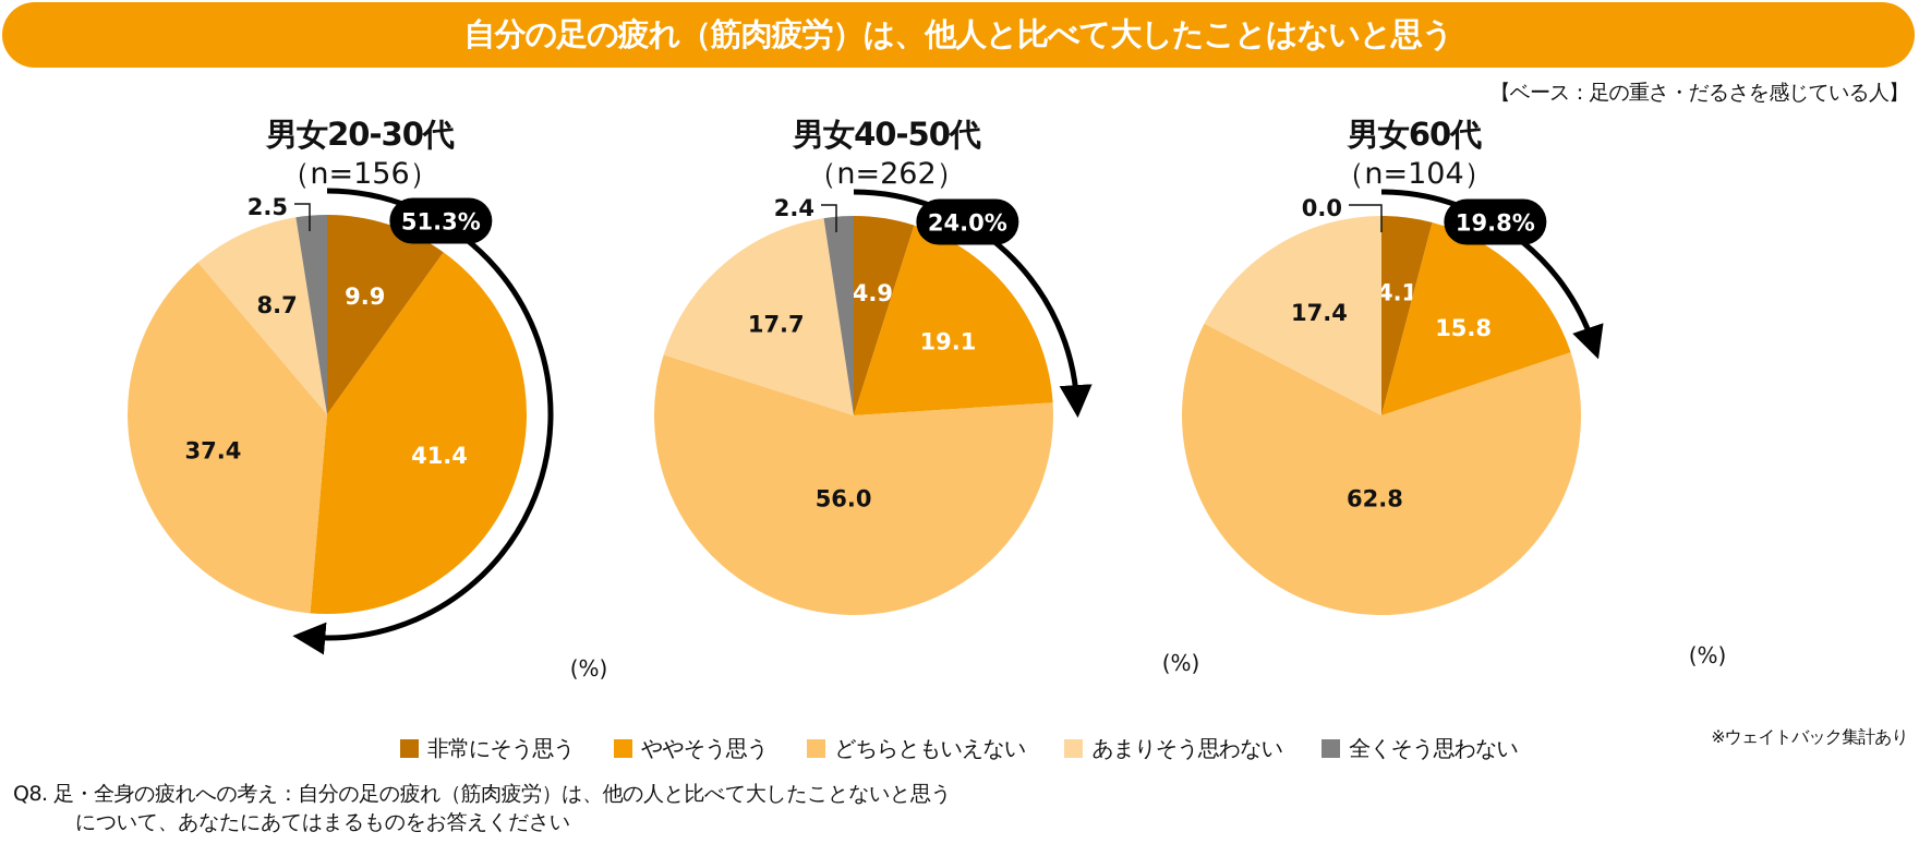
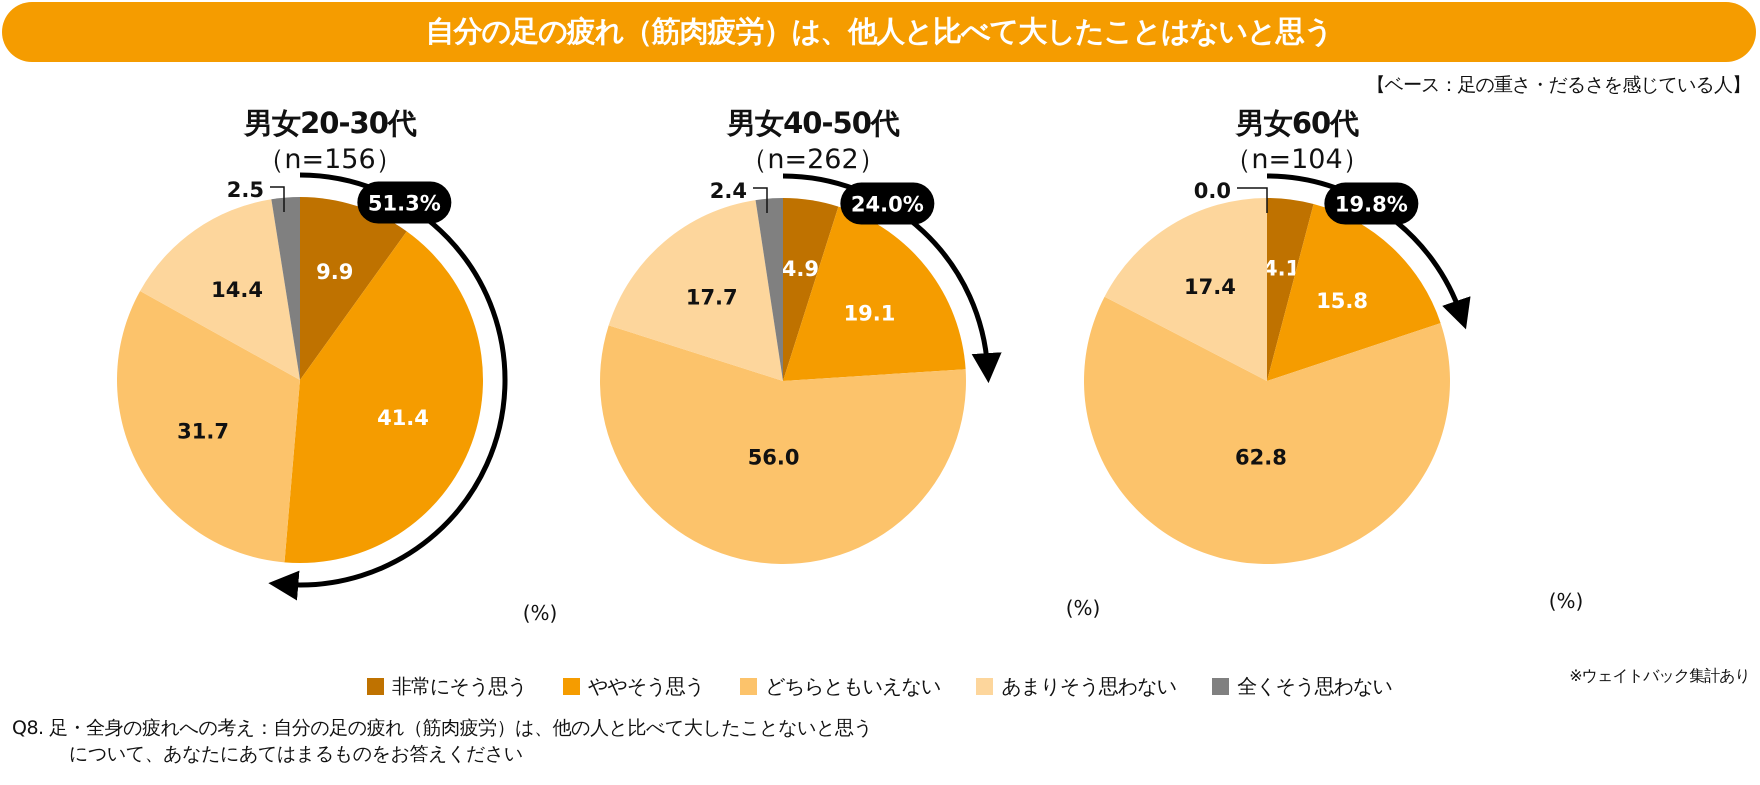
男女20-30代/どちらともいえない: 37.4 -> 31.7
男女20-30代/あまりそう思わない: 8.7 -> 14.4
